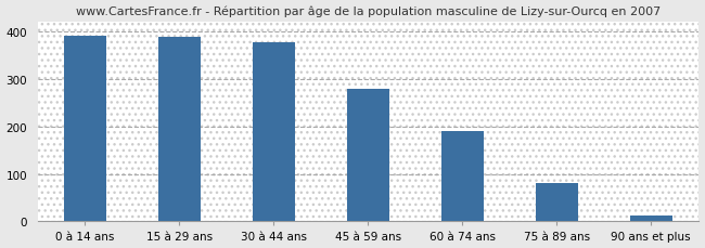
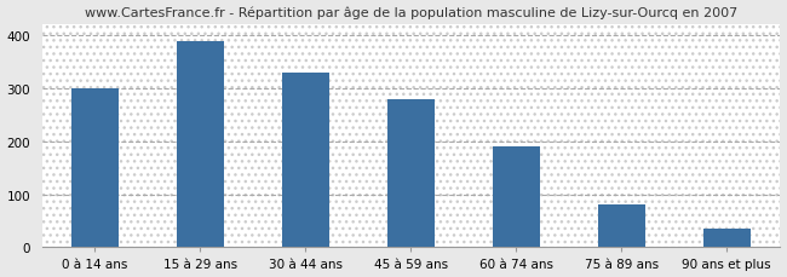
0 à 14 ans: 390 -> 300
30 à 44 ans: 376 -> 330
90 ans et plus: 12 -> 35
